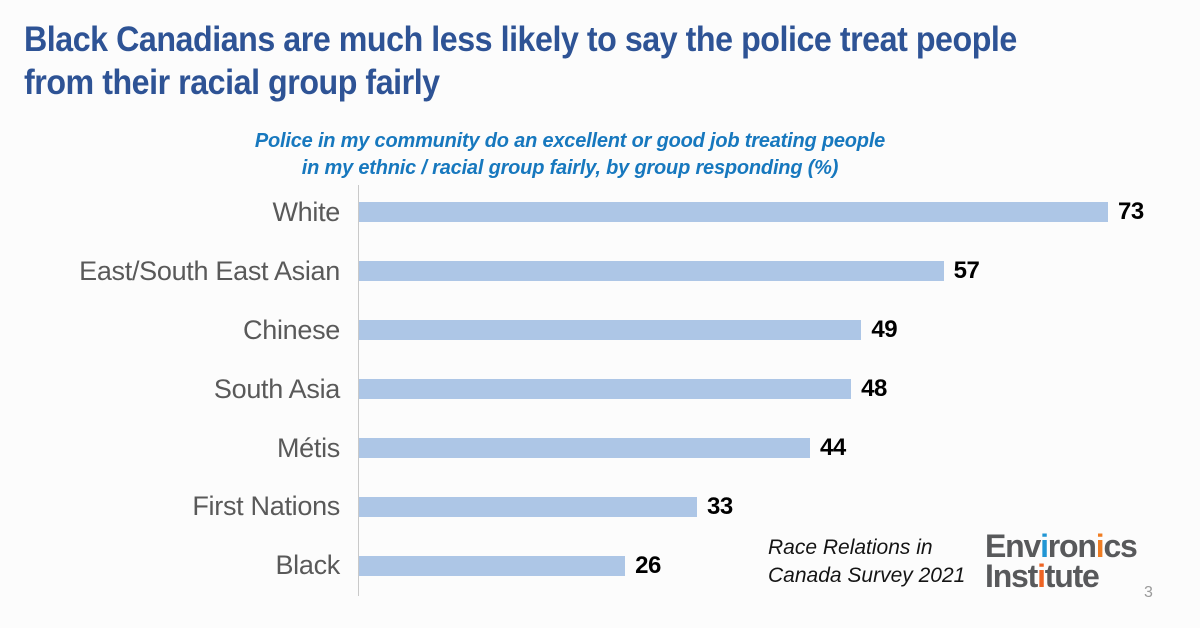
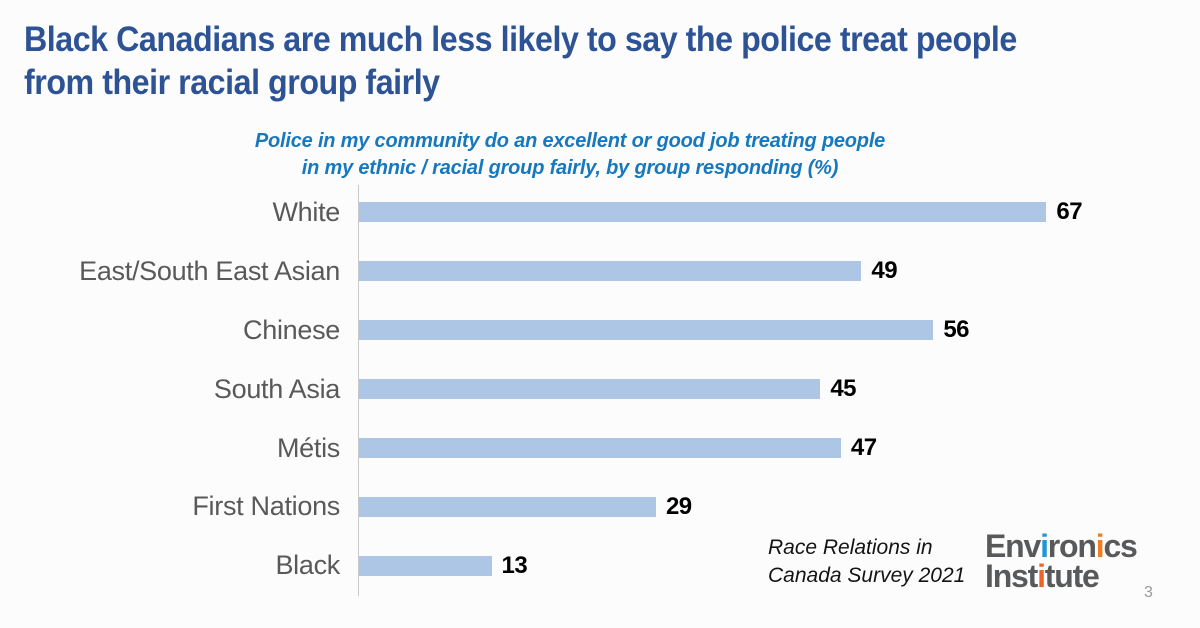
White: 73 -> 67
East/South East Asian: 57 -> 49
Chinese: 49 -> 56
South Asia: 48 -> 45
Métis: 44 -> 47
First Nations: 33 -> 29
Black: 26 -> 13
